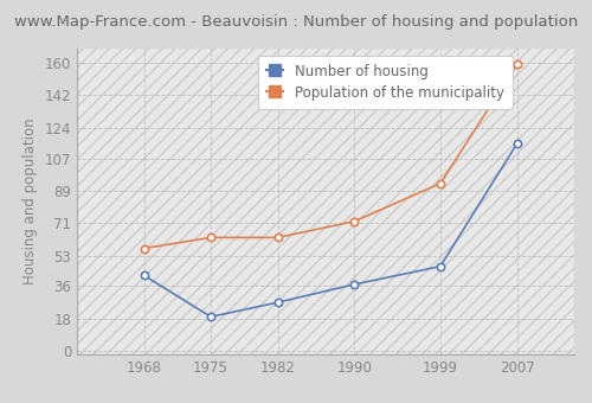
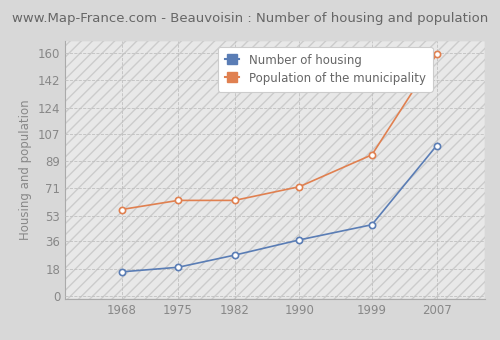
Number of housing/1968: 42 -> 16
Number of housing/2007: 115 -> 99
